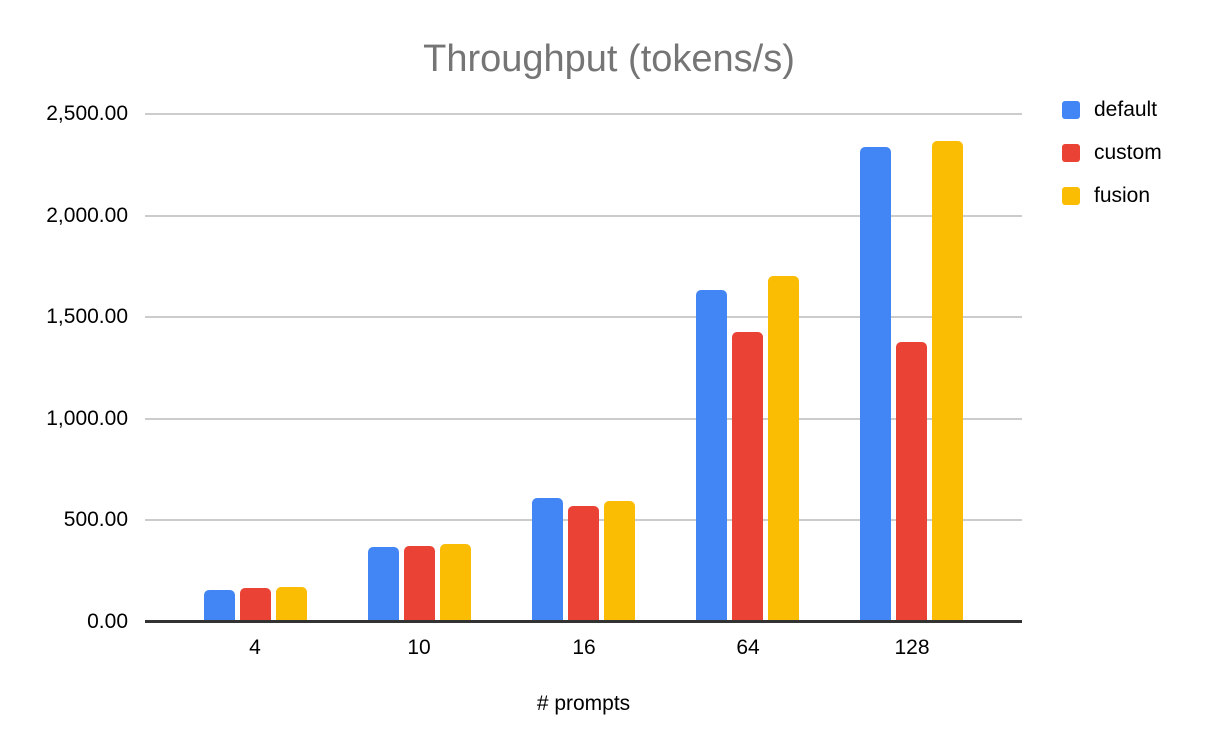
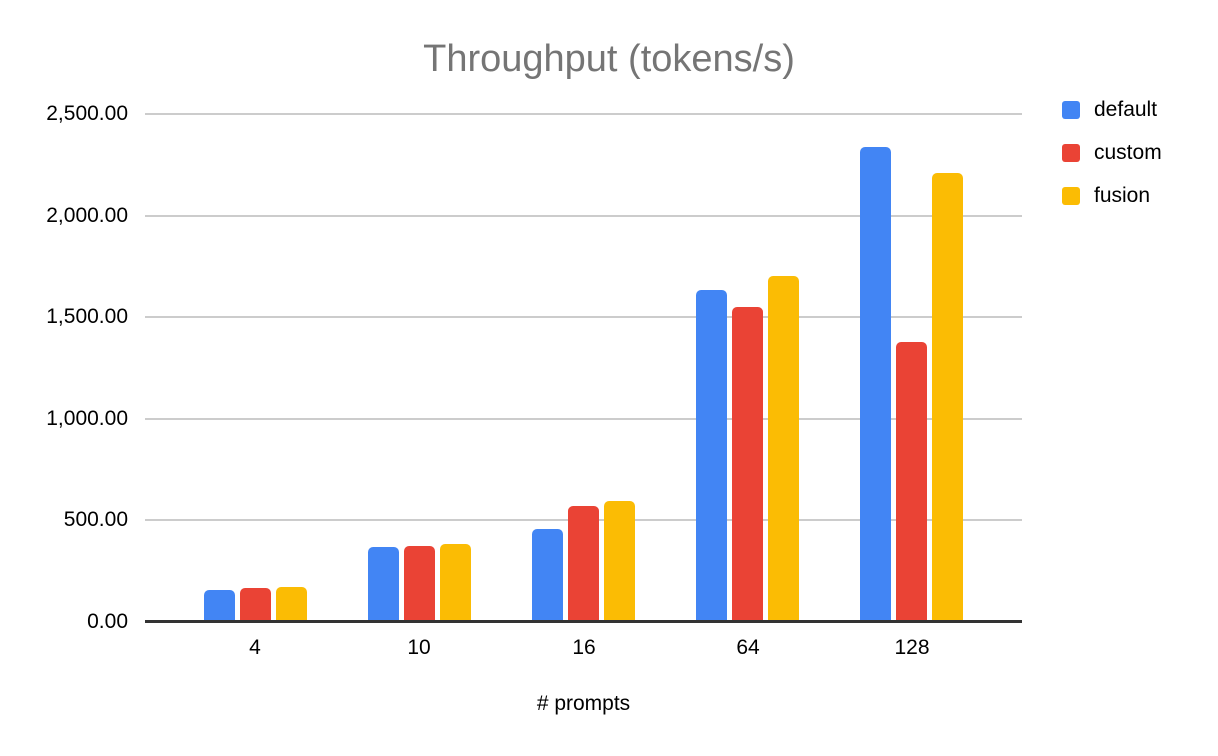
default/16: 610 -> 460
custom/64: 1430 -> 1550
fusion/128: 2370 -> 2210
